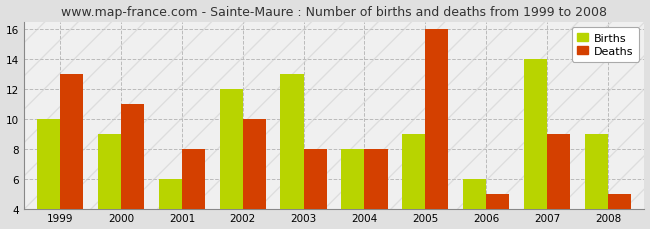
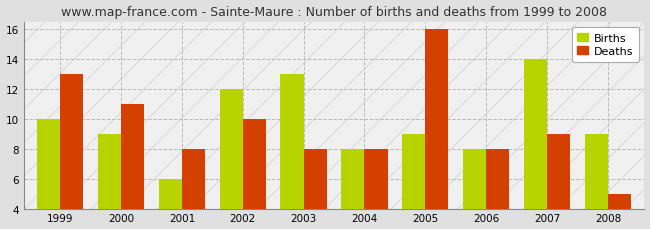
Births/2006: 6 -> 8
Deaths/2006: 5 -> 8
